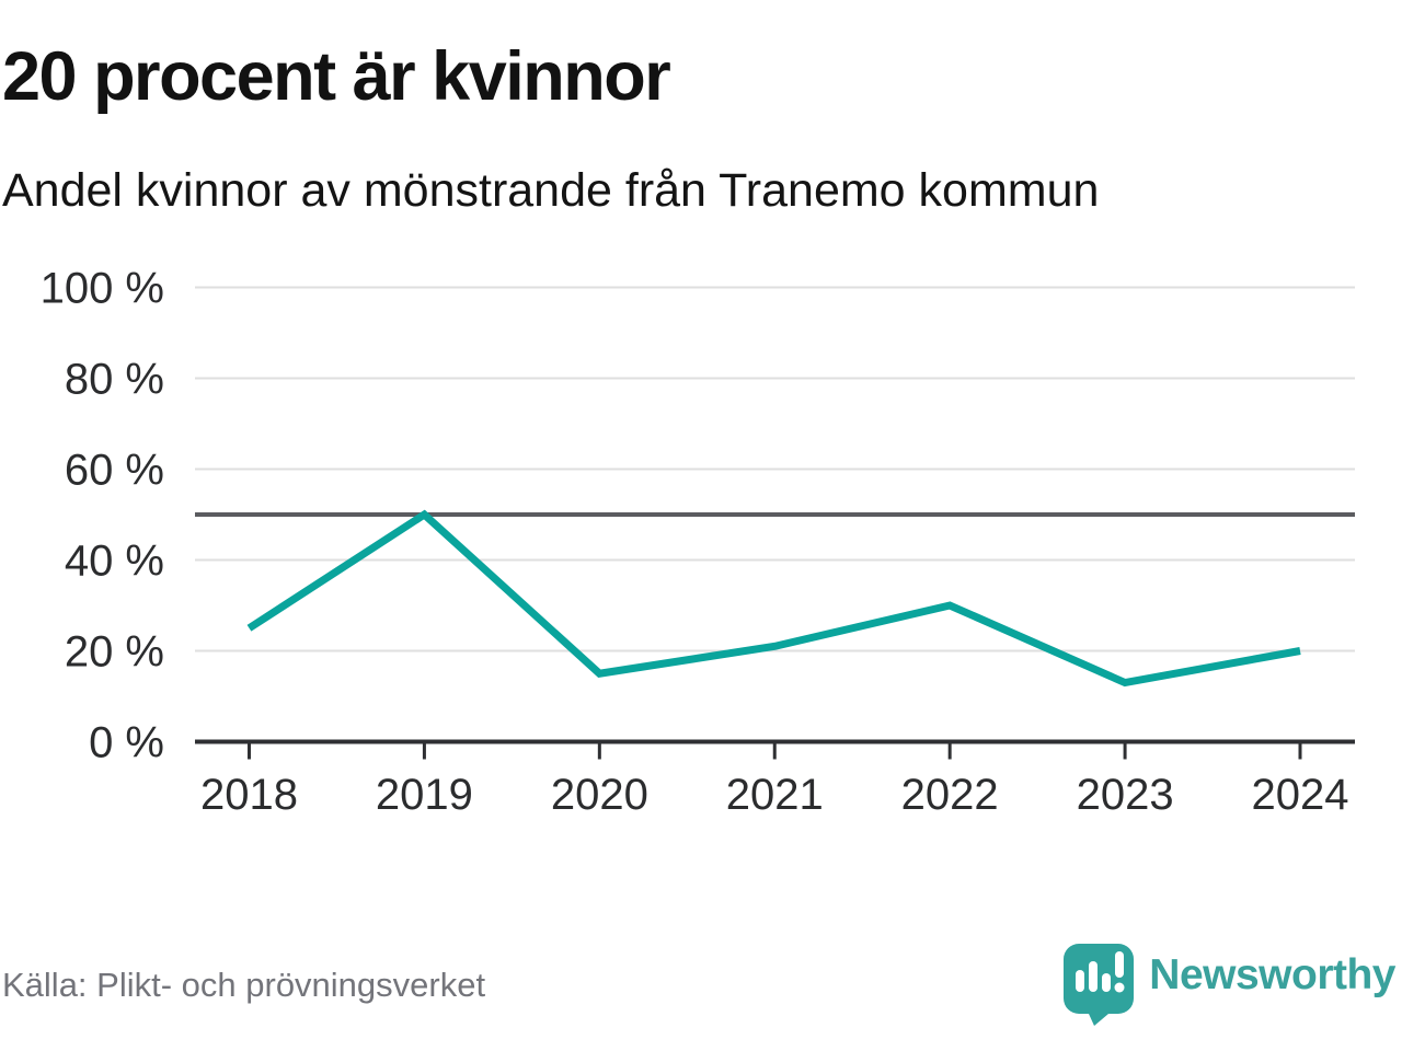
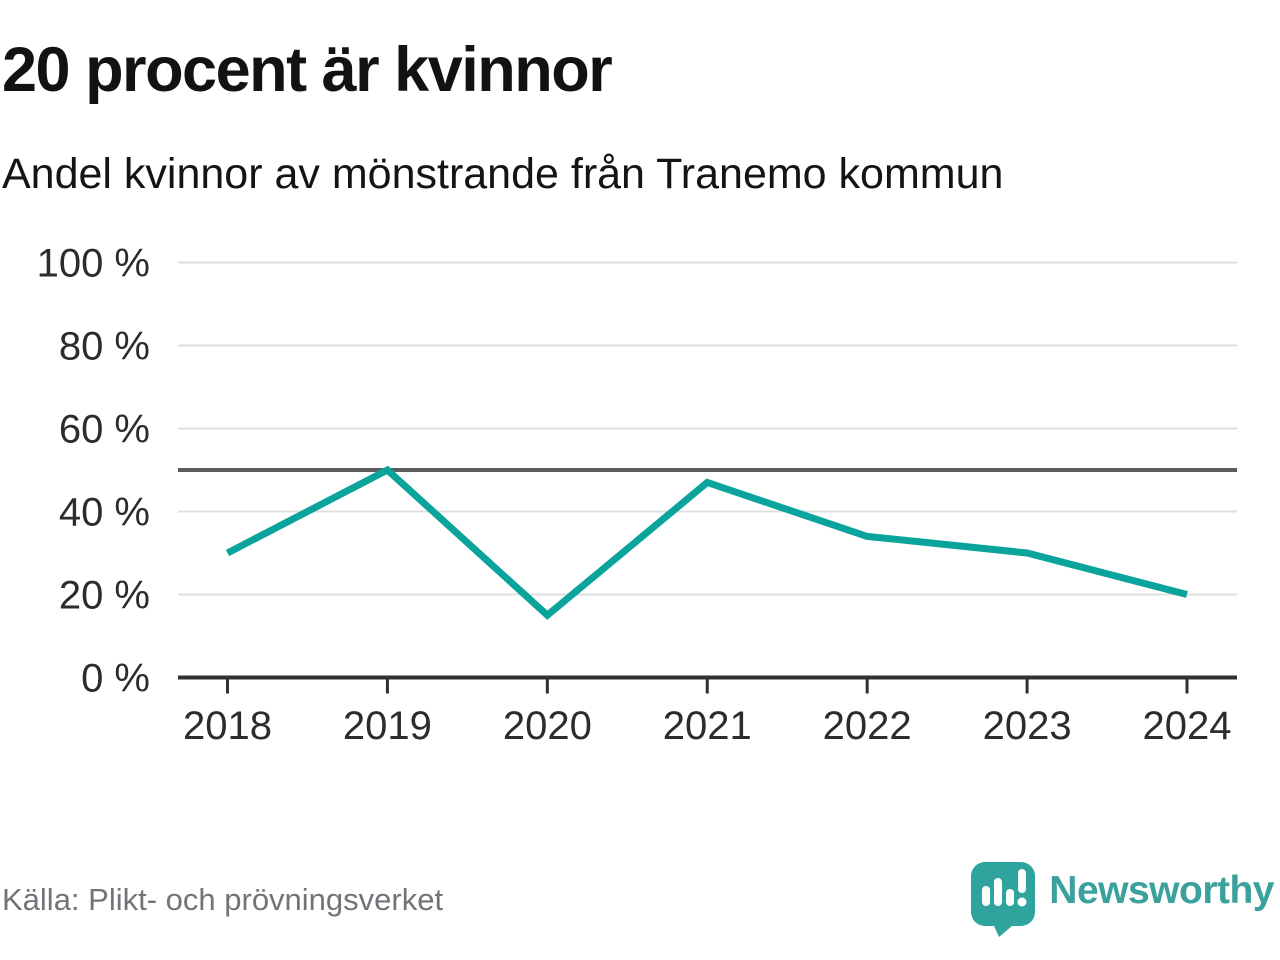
2018: 25% -> 30%
2021: 21% -> 47%
2022: 30% -> 34%
2023: 13% -> 30%
